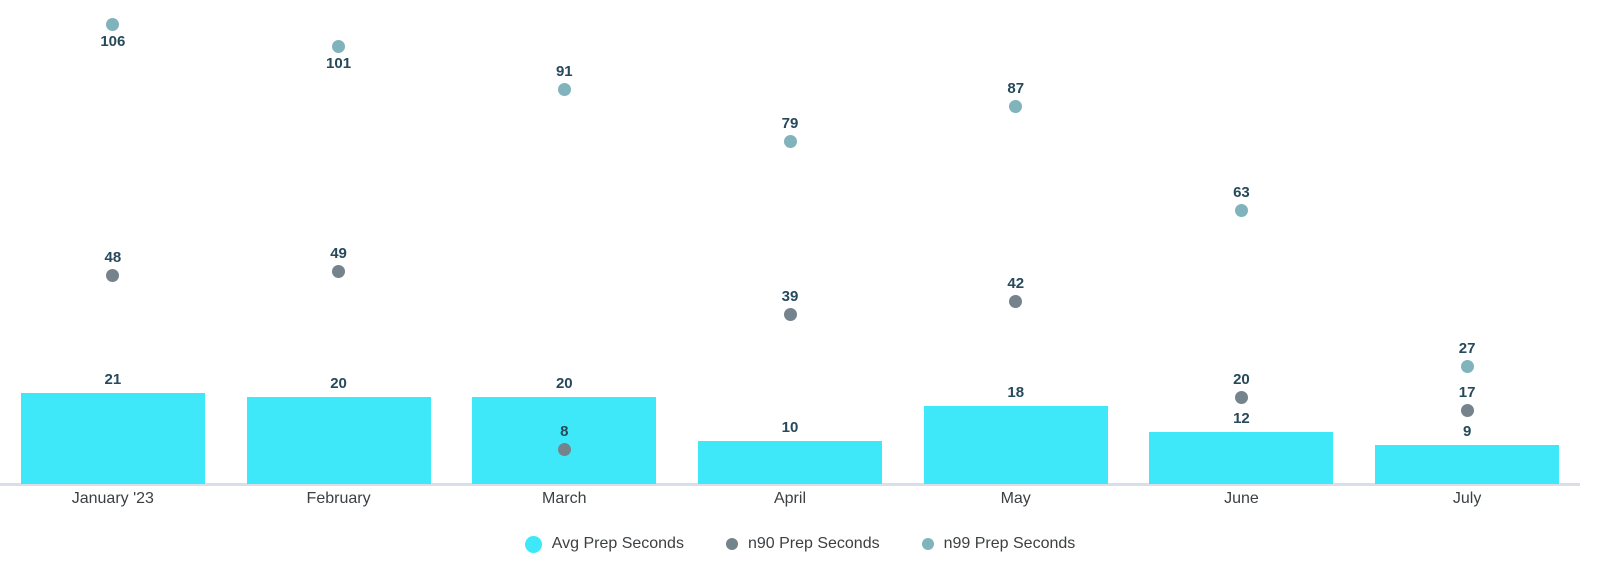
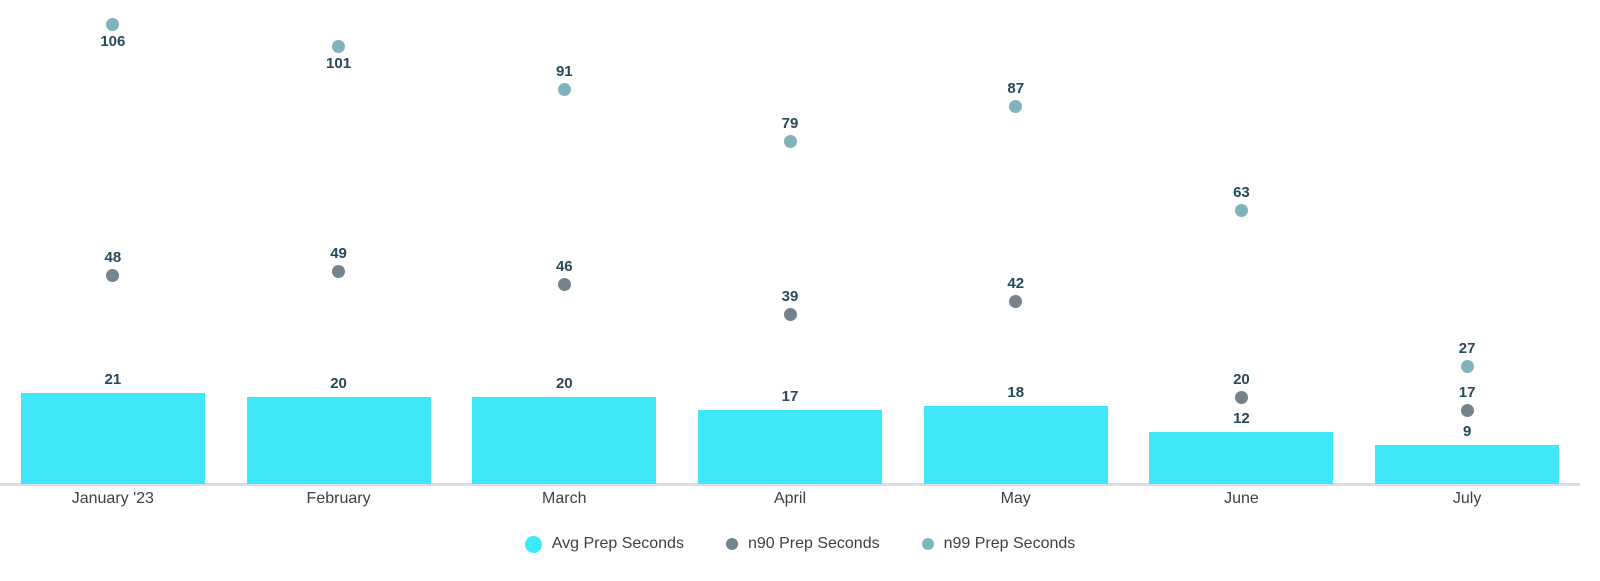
n90 Prep Seconds/March: 8 -> 46
Avg Prep Seconds/April: 10 -> 17
